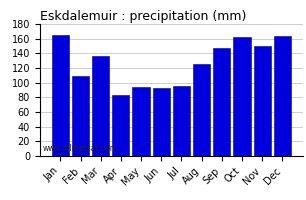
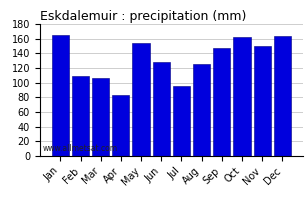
Mar: 136 -> 106
May: 94 -> 154
Jun: 93 -> 128
